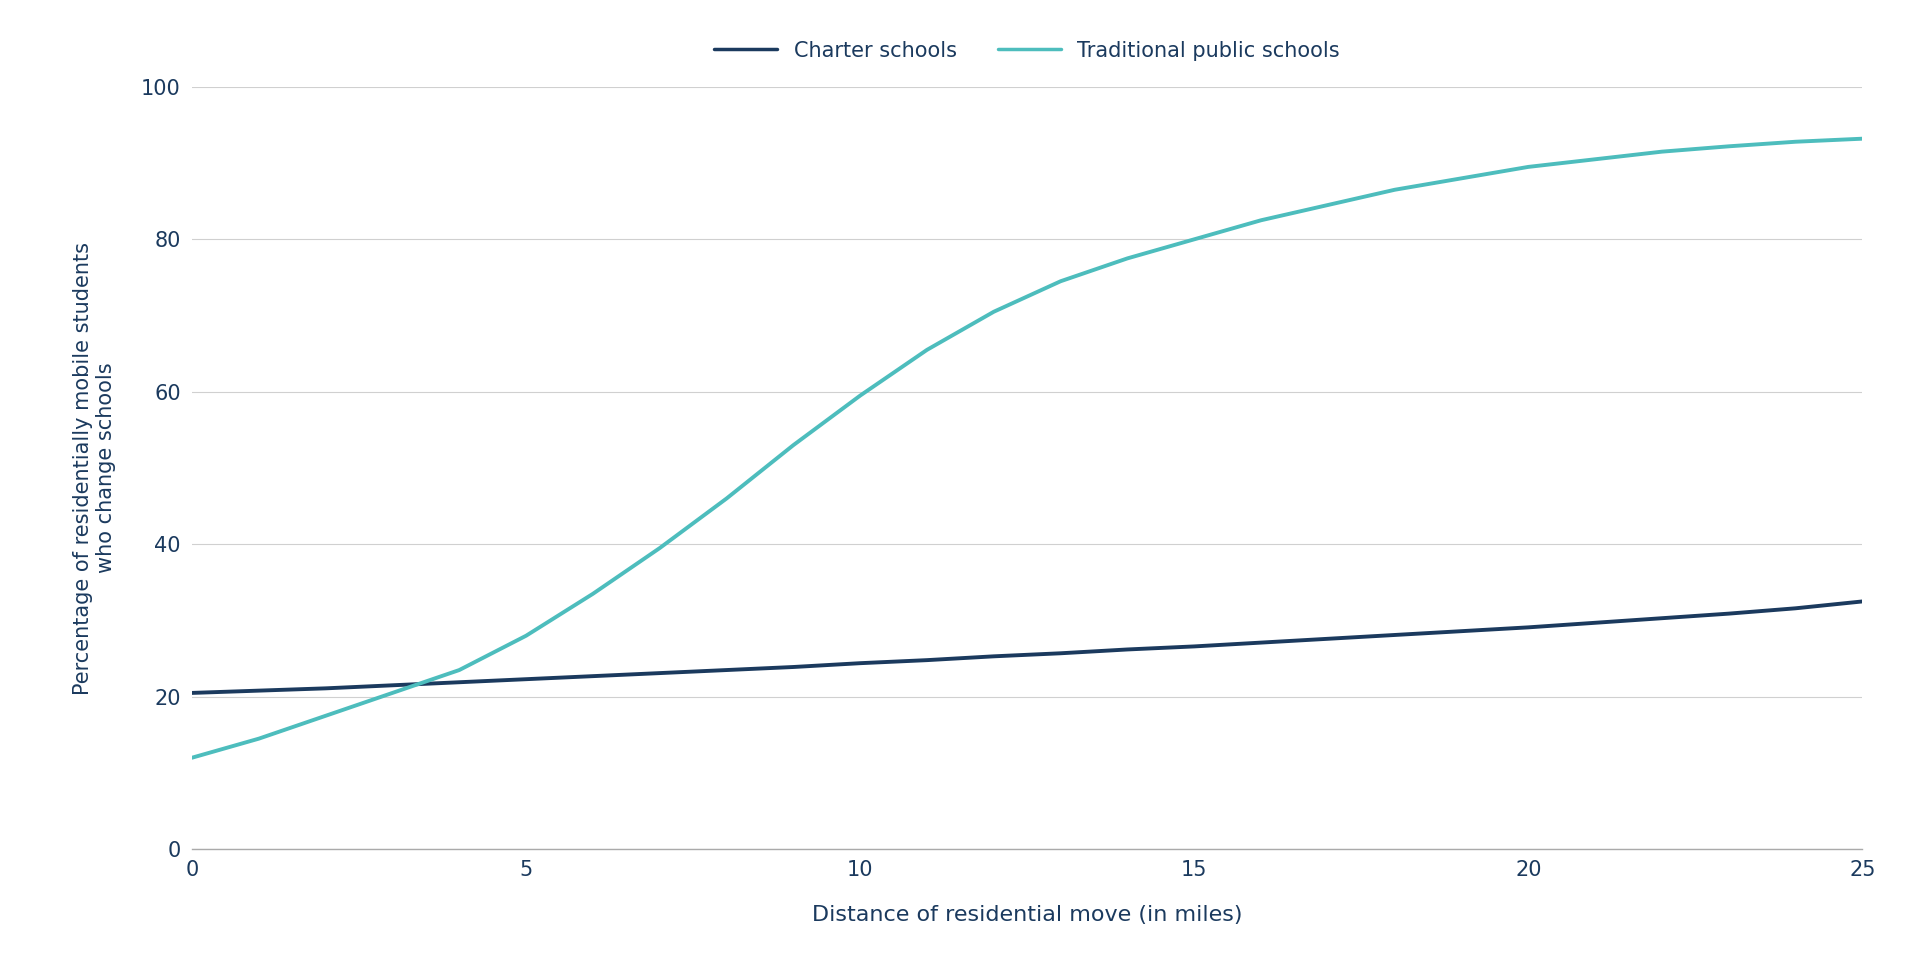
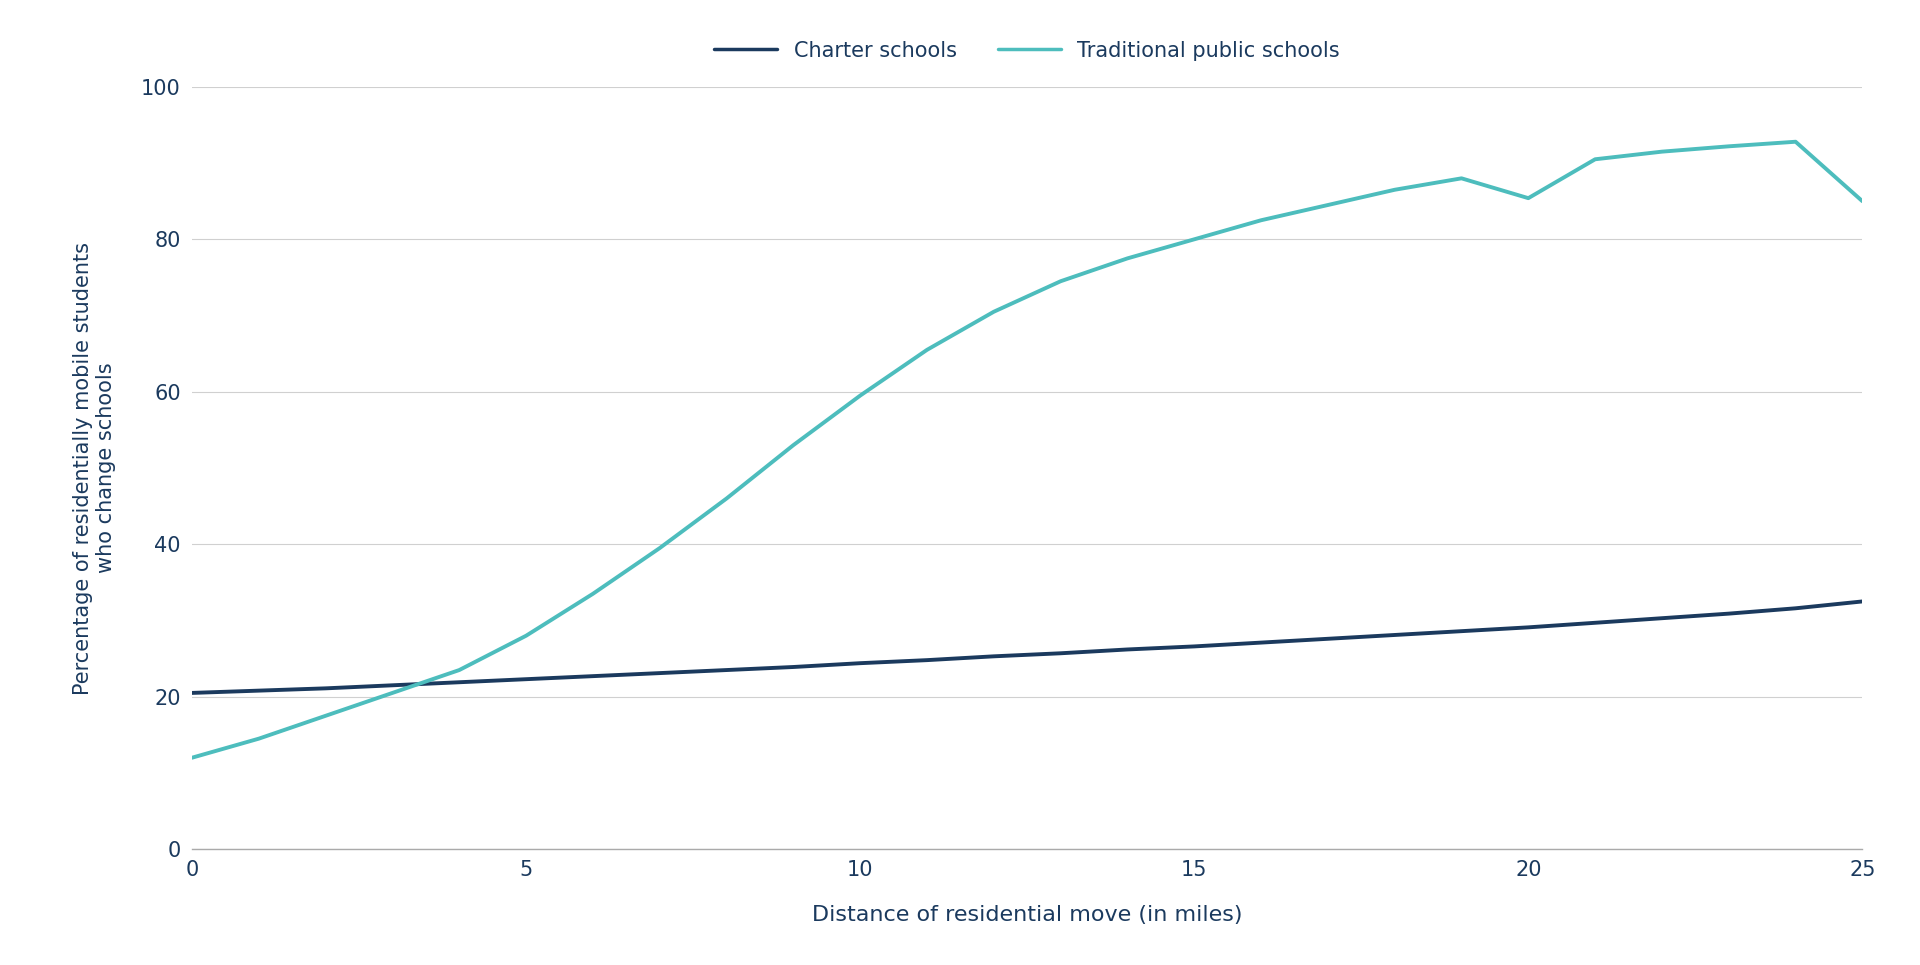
Traditional public schools/20: 89.5 -> 85.4
Traditional public schools/25: 93.2 -> 85.0
